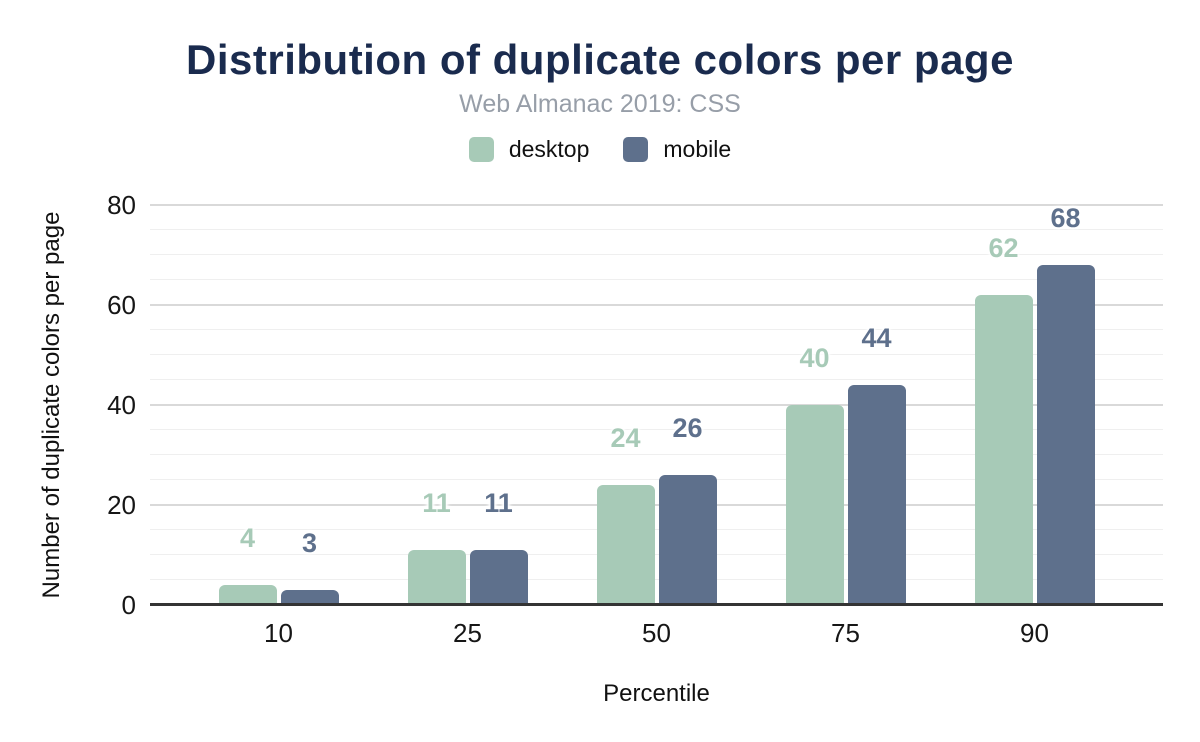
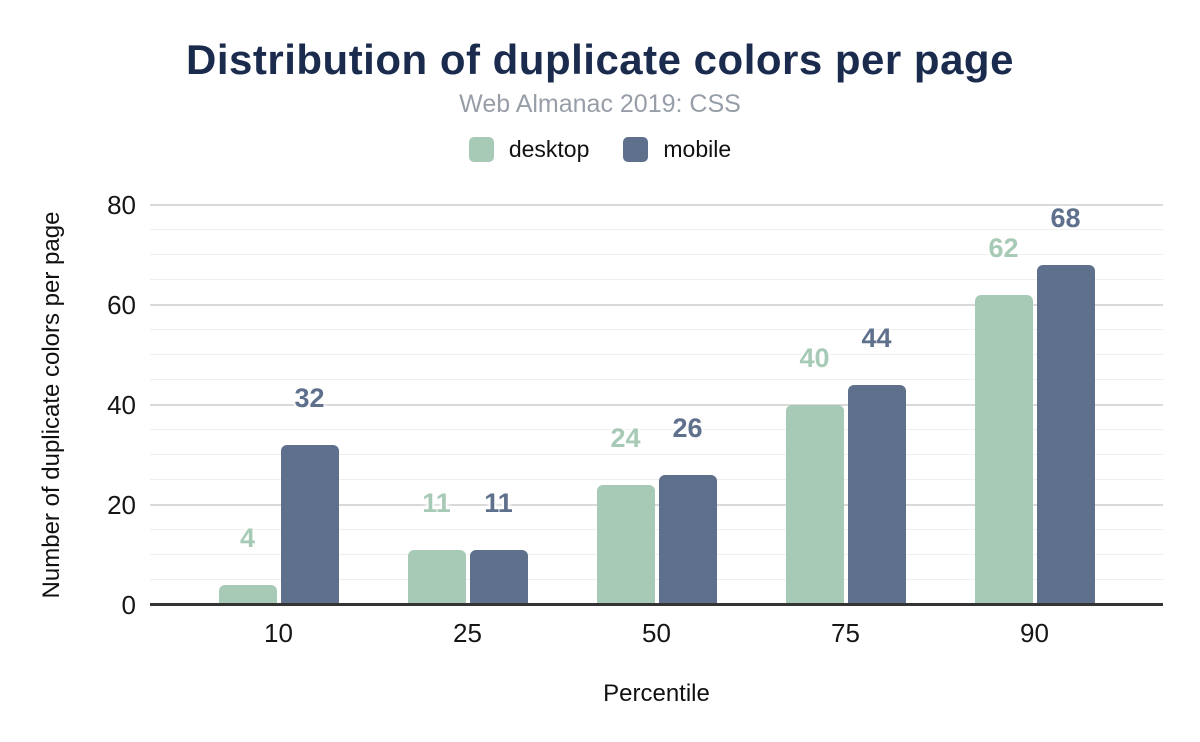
mobile/10: 3 -> 32
